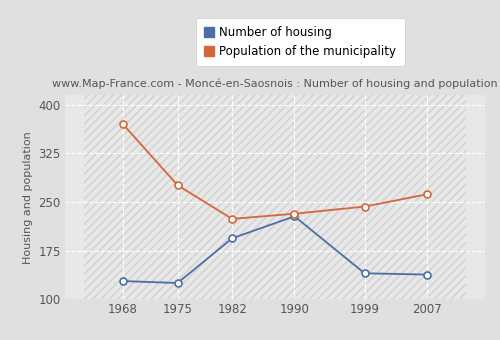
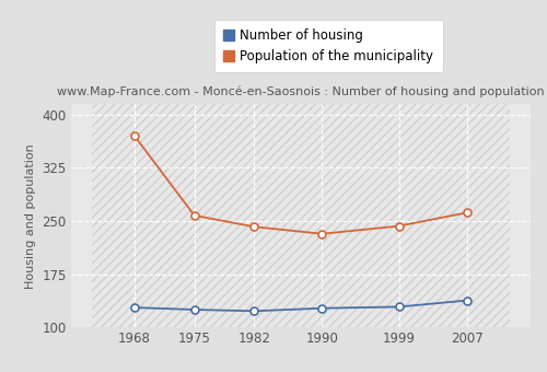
Population of the municipality/1975: 276 -> 258
Number of housing/1982: 194 -> 123
Population of the municipality/1982: 224 -> 242
Number of housing/1990: 228 -> 127
Number of housing/1999: 140 -> 129
